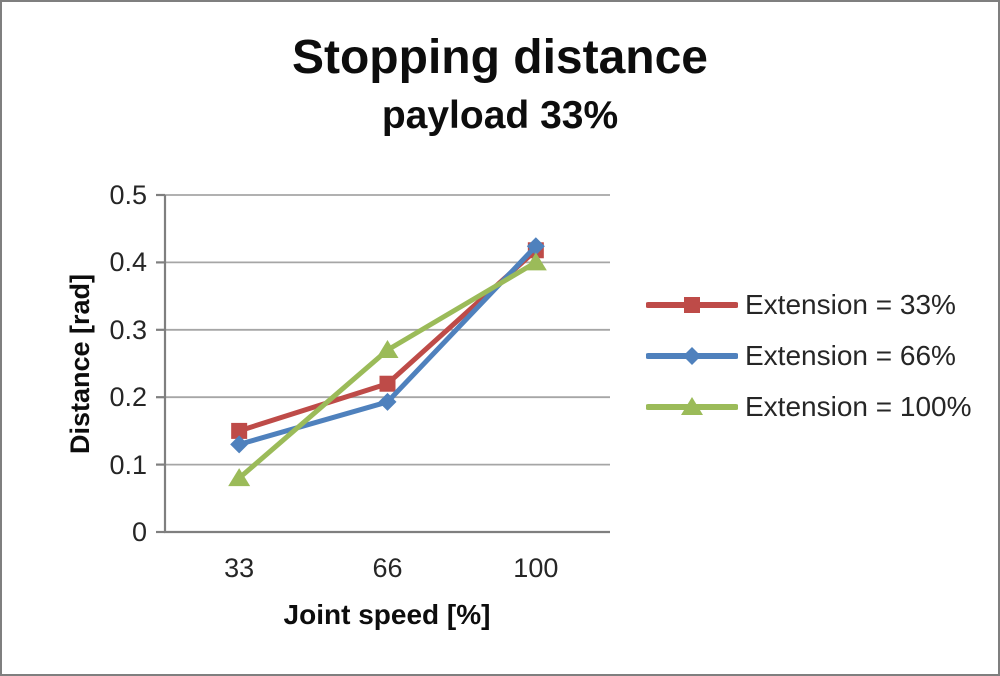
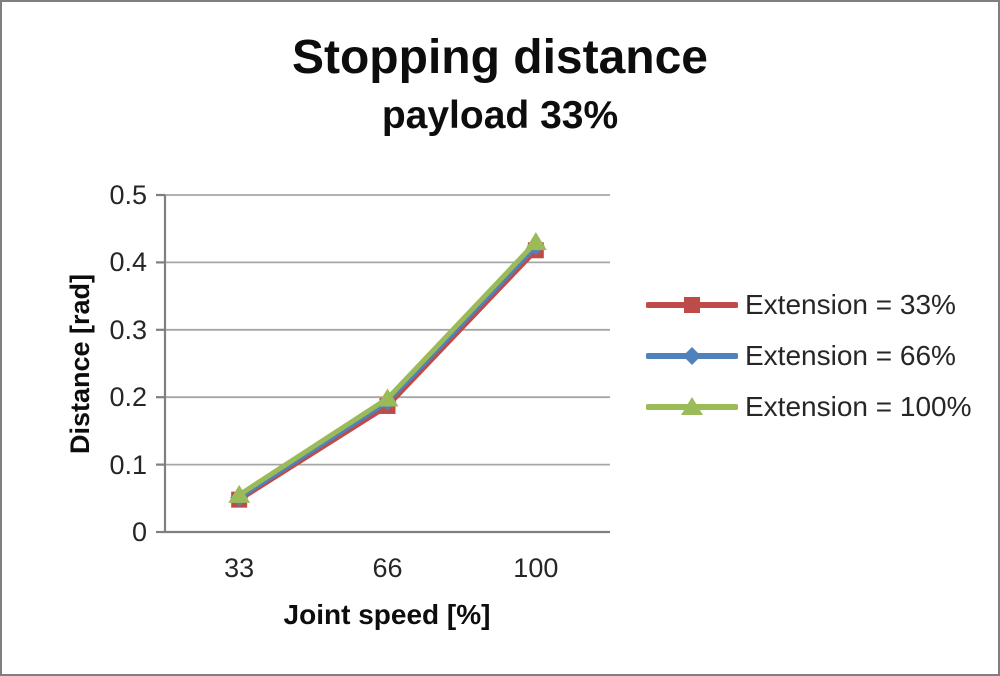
Extension = 33%/33: 0.15 -> 0.05
Extension = 66%/33: 0.13 -> 0.05
Extension = 100%/33: 0.08 -> 0.06
Extension = 33%/66: 0.22 -> 0.19
Extension = 100%/66: 0.27 -> 0.20
Extension = 100%/100: 0.40 -> 0.43
